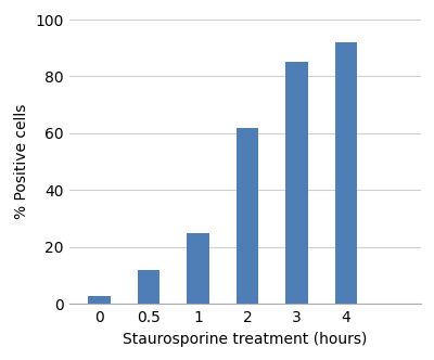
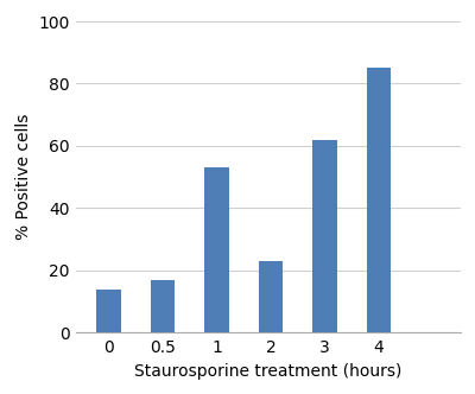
0: 3 -> 14
0.5: 12 -> 17
1: 25 -> 53
2: 62 -> 23
3: 85 -> 62
4: 92 -> 85
